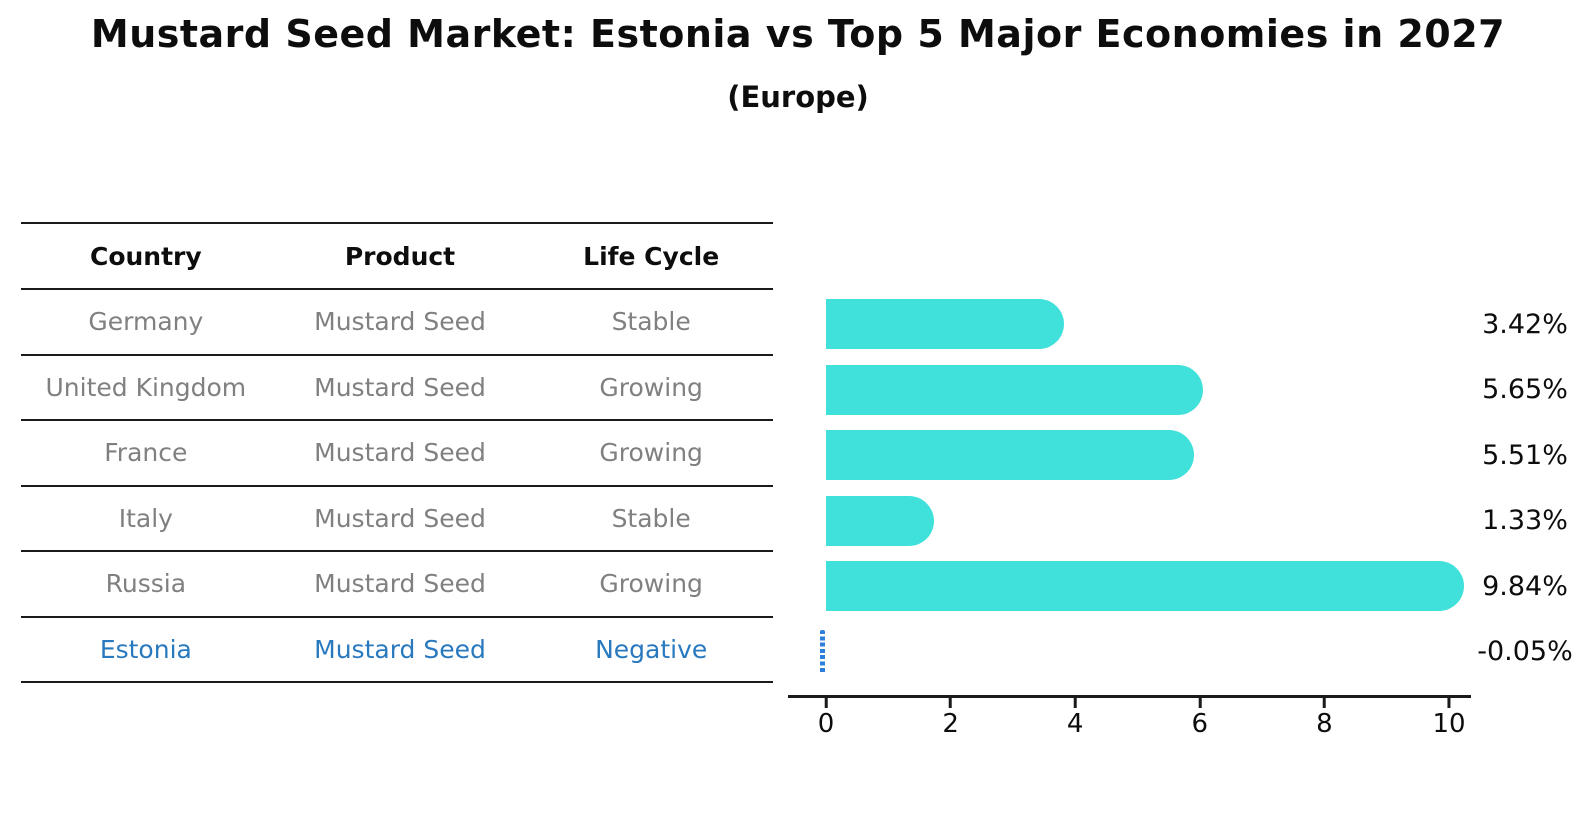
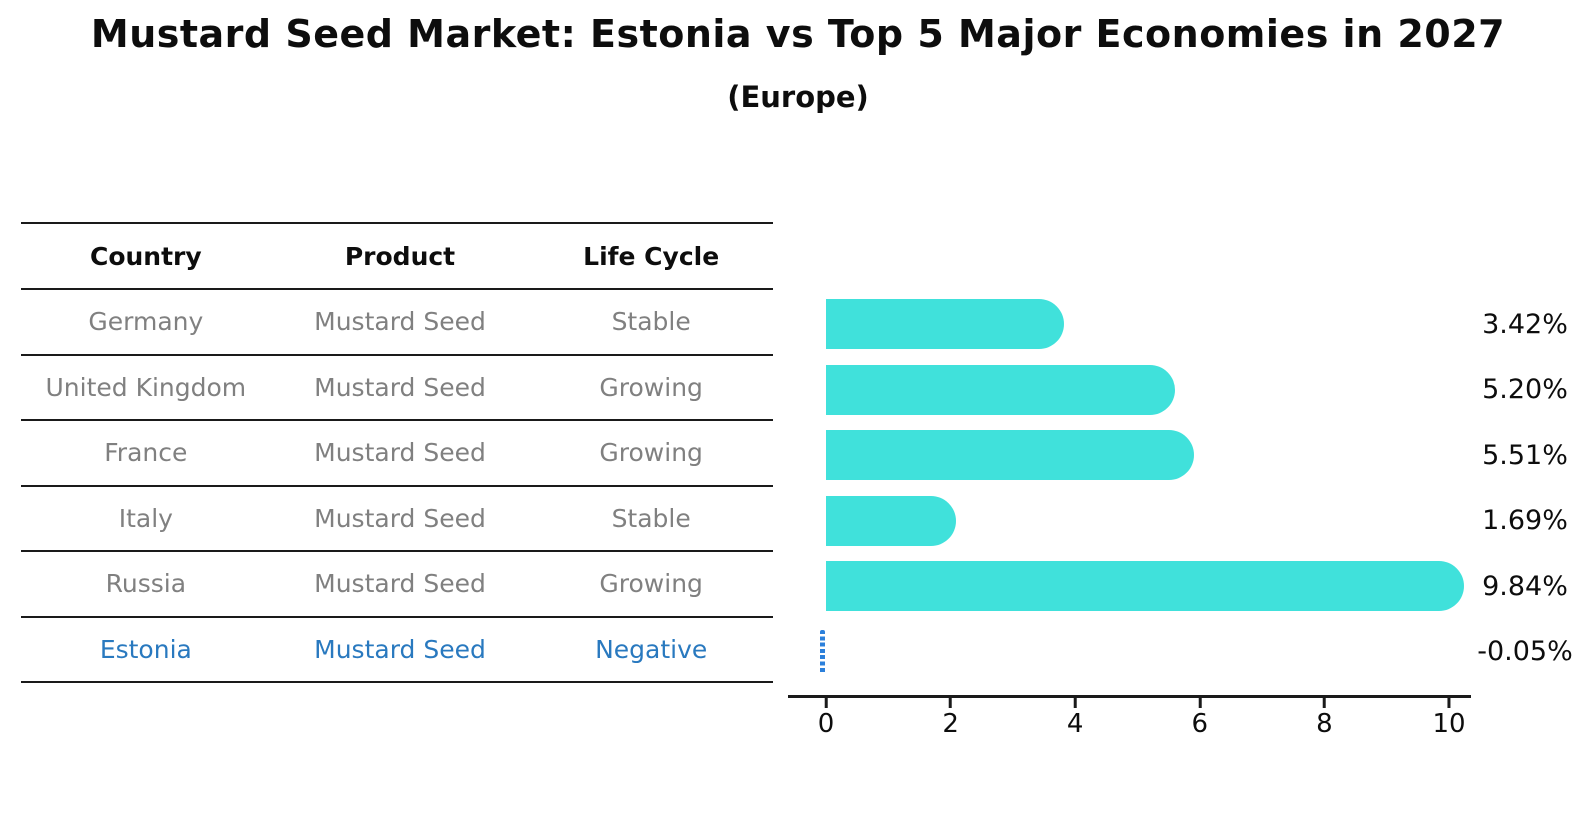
United Kingdom: 5.65% -> 5.20%
Italy: 1.33% -> 1.69%
